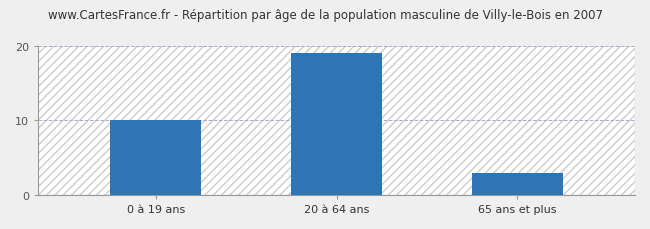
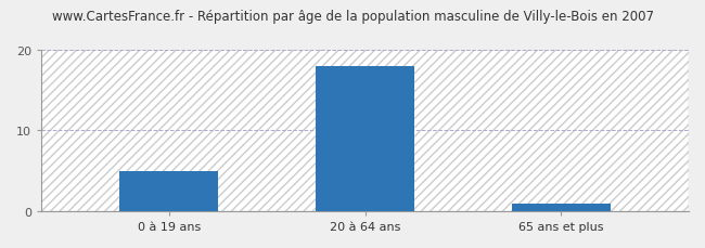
0 à 19 ans: 10 -> 5
20 à 64 ans: 19 -> 18
65 ans et plus: 3 -> 1
